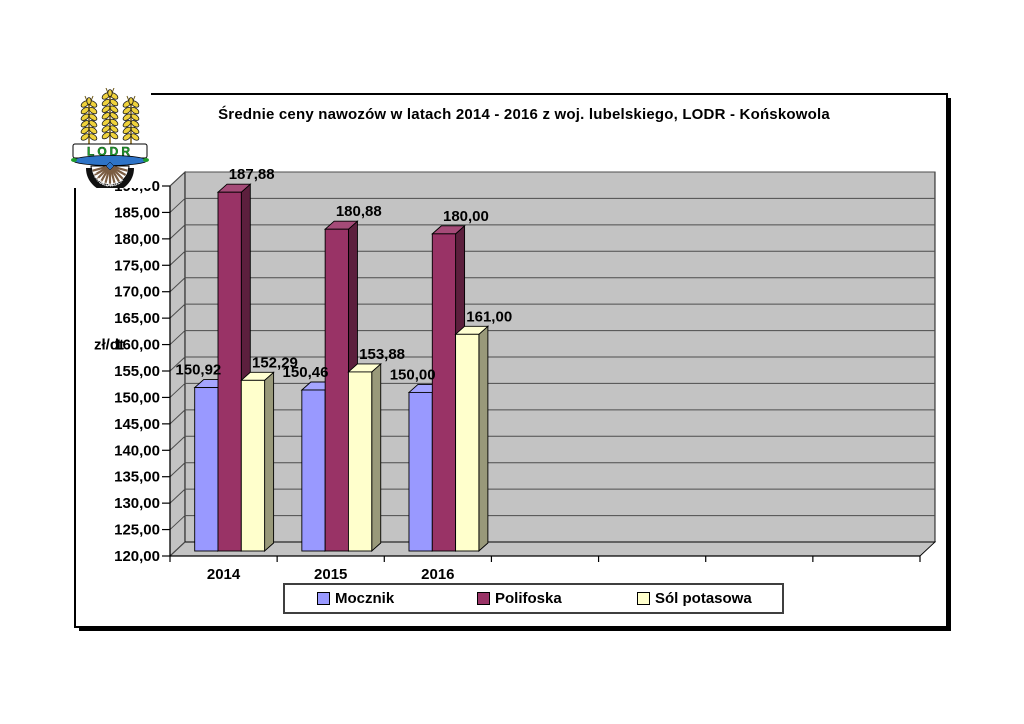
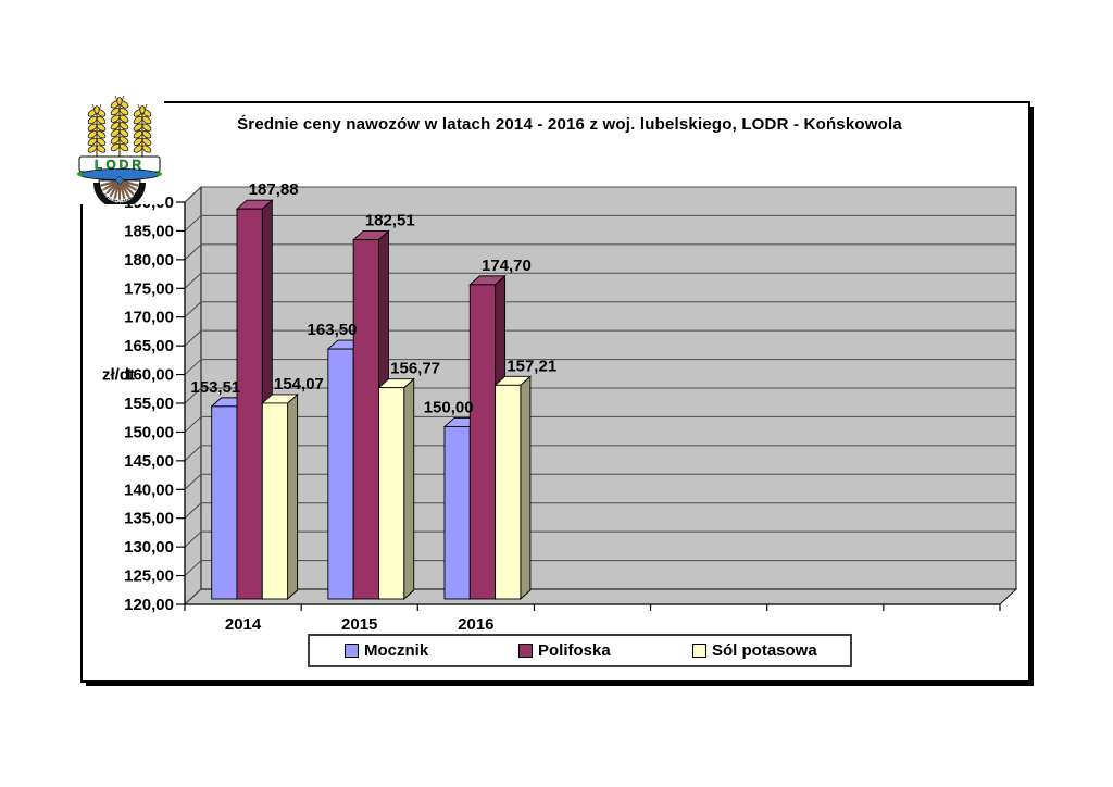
Mocznik/2014: 150,92 -> 153,51
Sól potasowa/2014: 152,29 -> 154,07
Mocznik/2015: 150,46 -> 163,50
Polifoska/2015: 180,88 -> 182,51
Sól potasowa/2015: 153,88 -> 156,77
Polifoska/2016: 180,00 -> 174,70
Sól potasowa/2016: 161,00 -> 157,21
